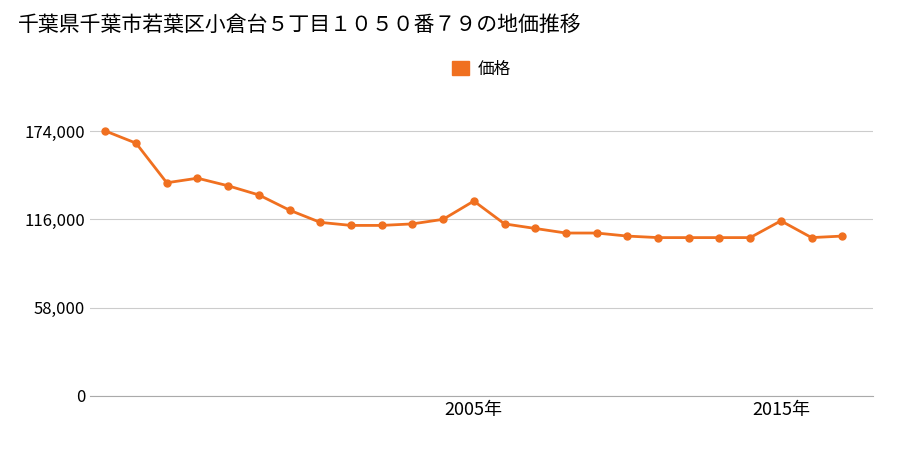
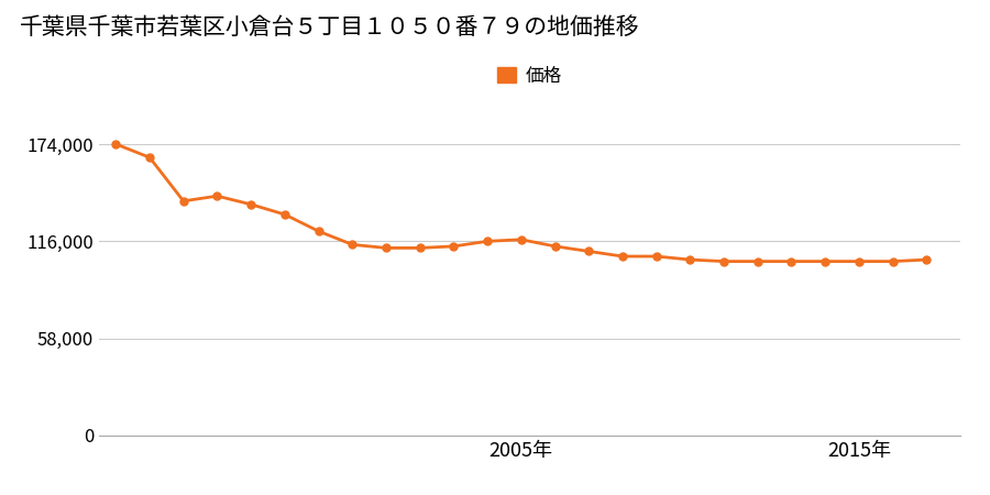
2005年: 128,000 -> 117,000
2015年: 115,000 -> 104,000
